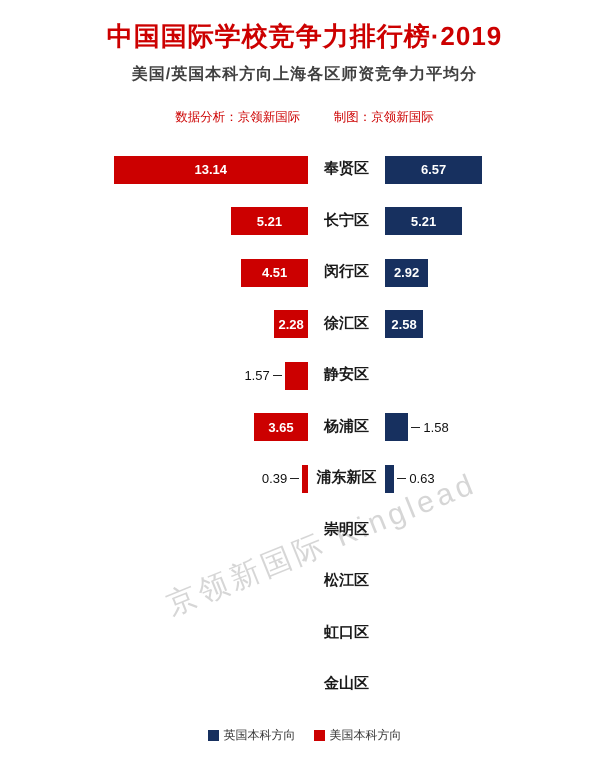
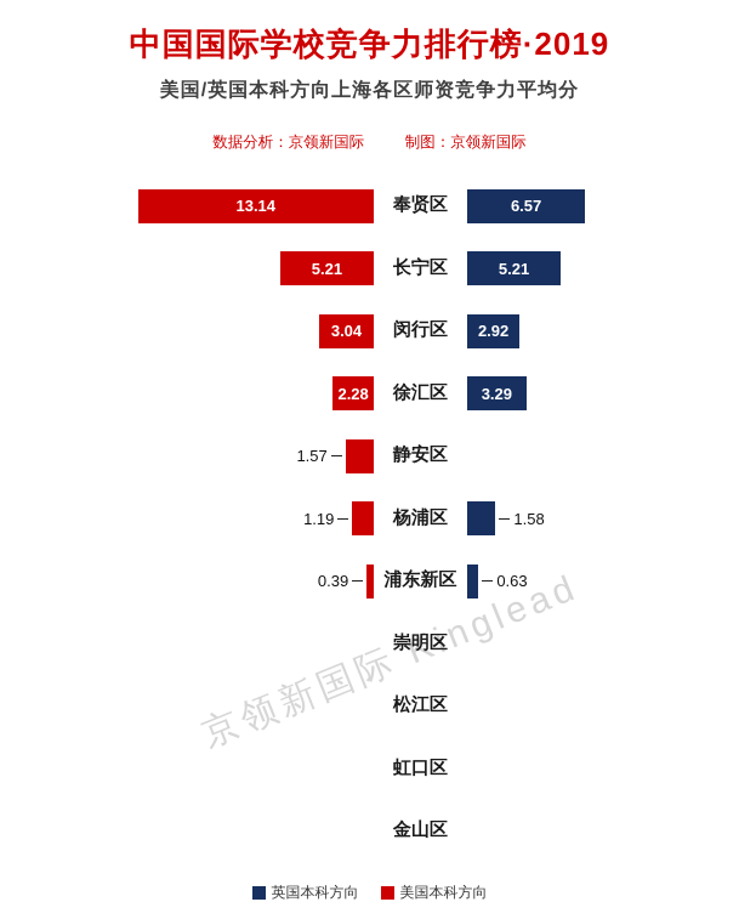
美国本科方向/闵行区: 4.51 -> 3.04
英国本科方向/徐汇区: 2.58 -> 3.29
美国本科方向/杨浦区: 3.65 -> 1.19
